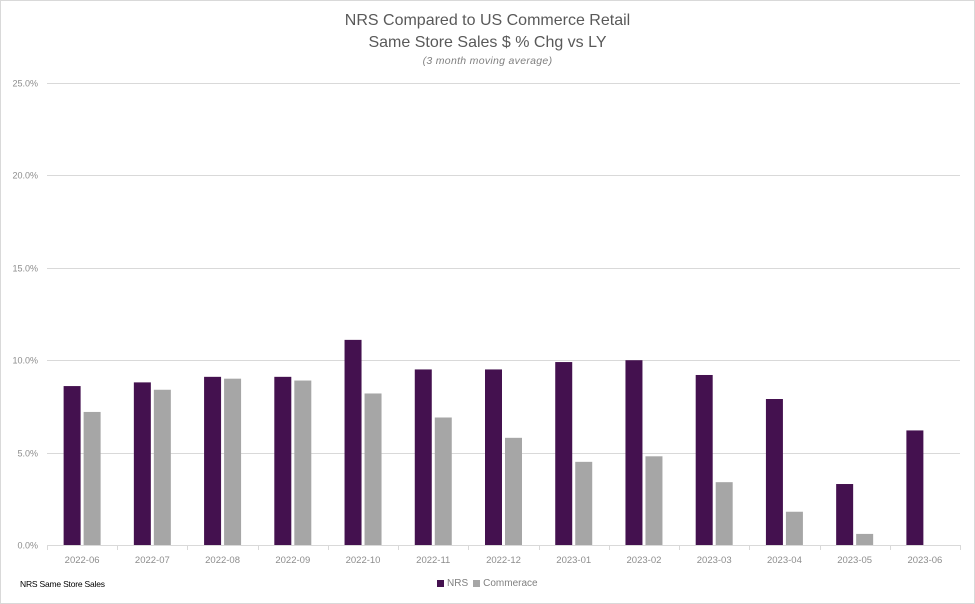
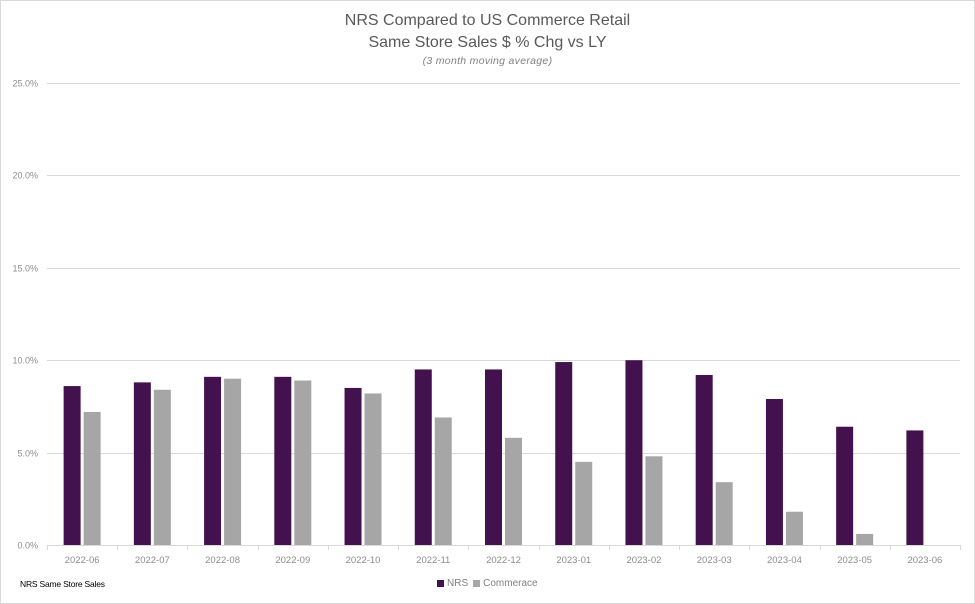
NRS/2022-10: 11.1% -> 8.5%
NRS/2023-05: 3.3% -> 6.4%
